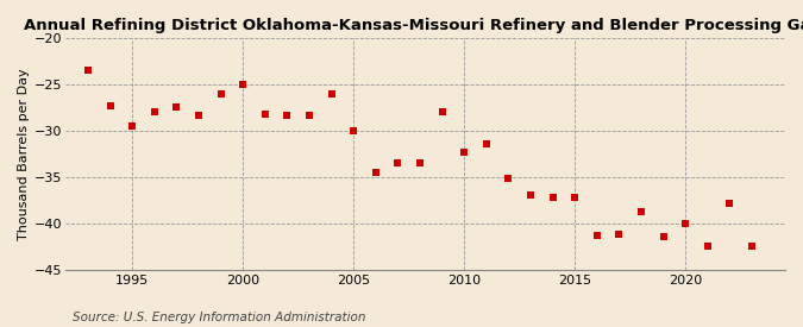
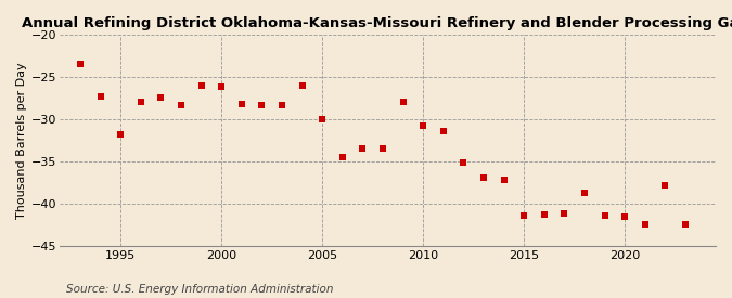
1995: -29.5 -> -31.8
2000: -25.0 -> -26.2
2010: -32.3 -> -30.8
2015: -37.2 -> -41.4
2020: -40.0 -> -41.6
